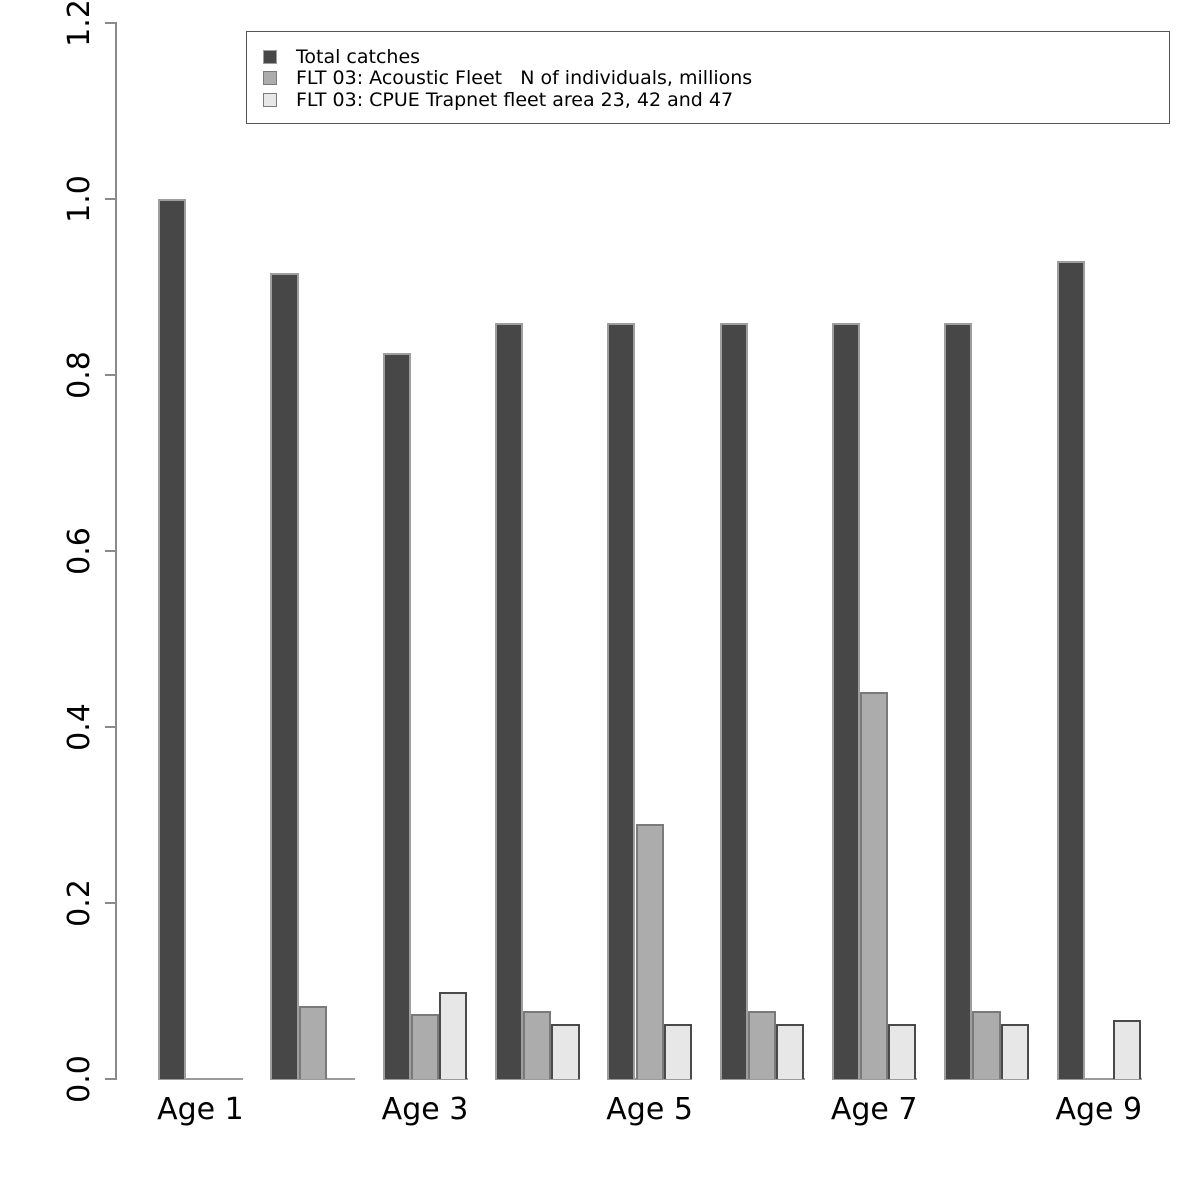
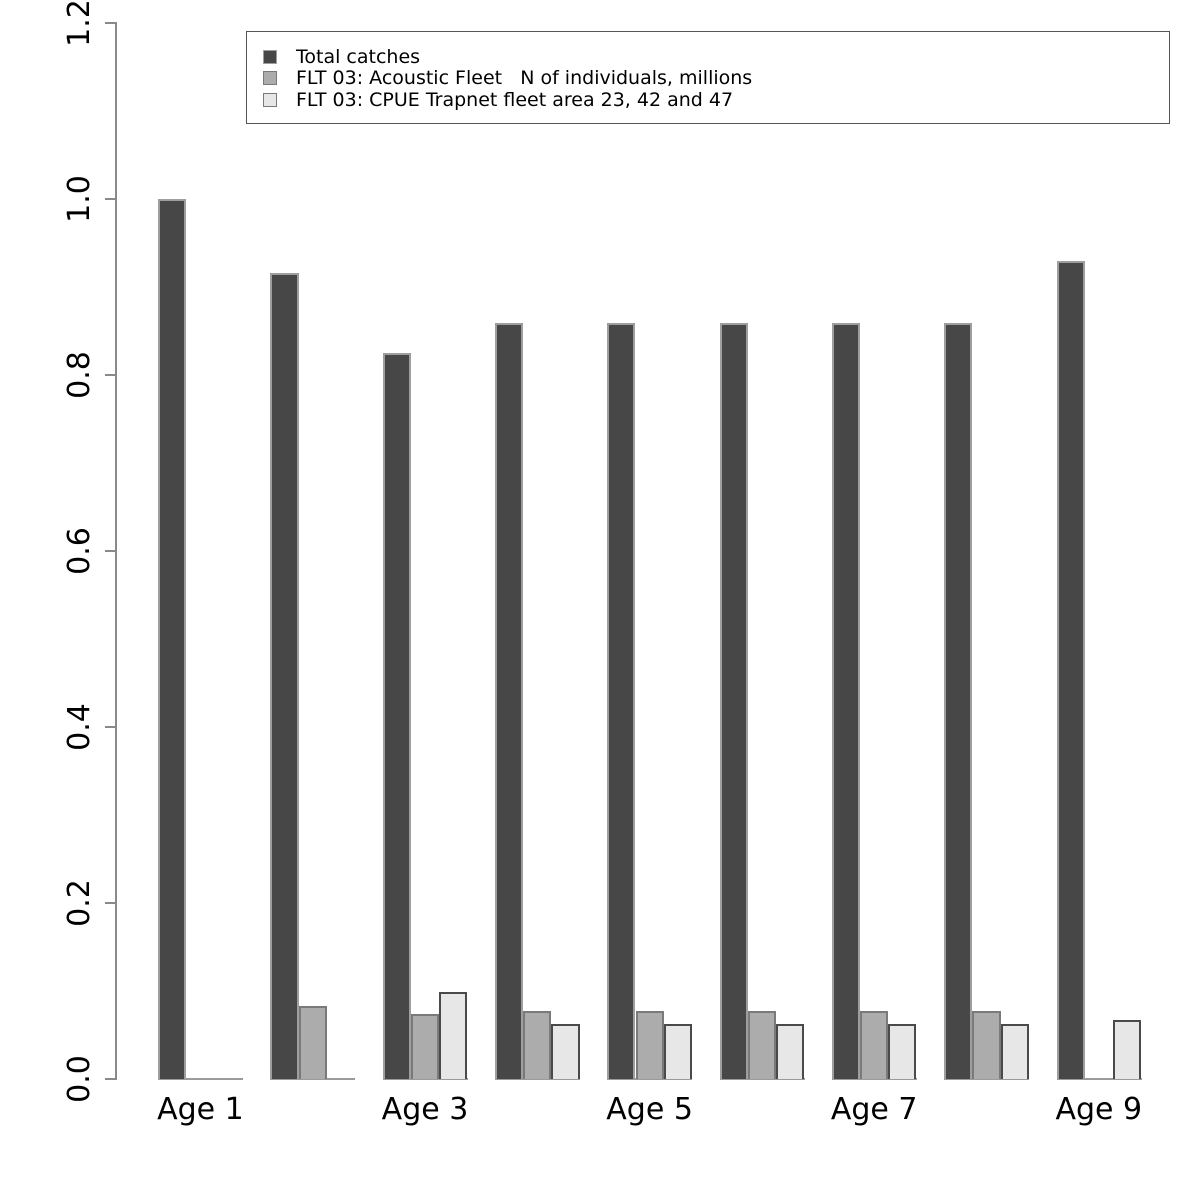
FLT 03: Acoustic Fleet N of individuals, millions/Age 5: 0.29 -> 0.08
FLT 03: Acoustic Fleet N of individuals, millions/Age 7: 0.44 -> 0.08
